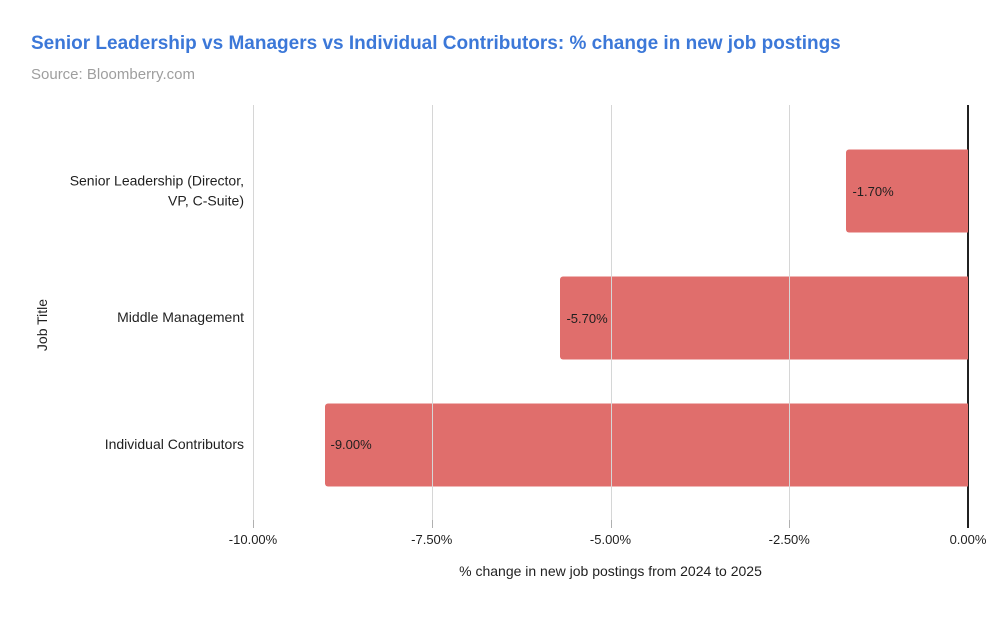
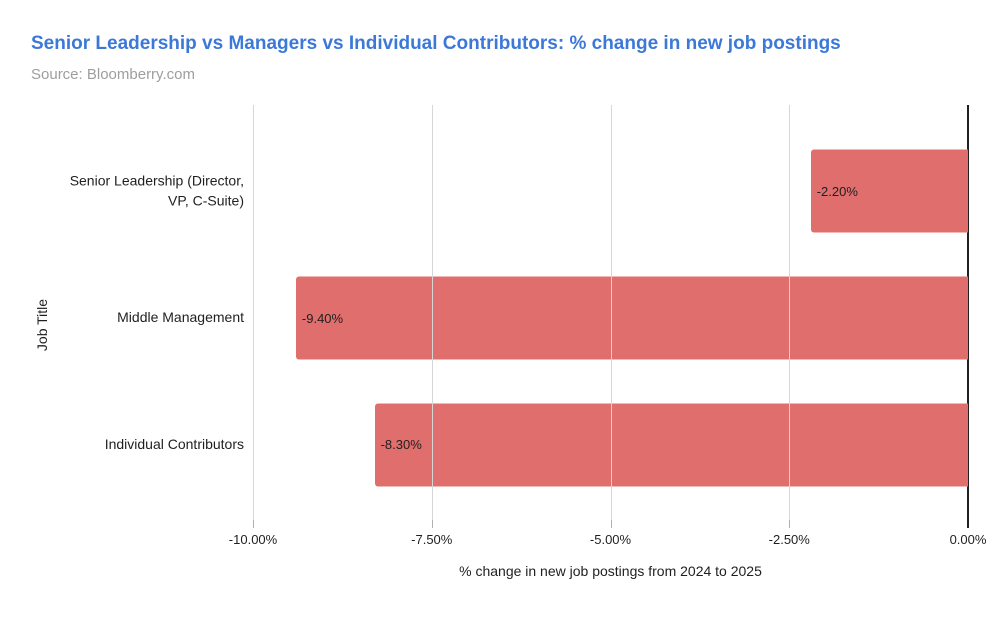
Senior Leadership (Director, VP, C-Suite): -1.70% -> -2.20%
Middle Management: -5.70% -> -9.40%
Individual Contributors: -9.00% -> -8.30%
